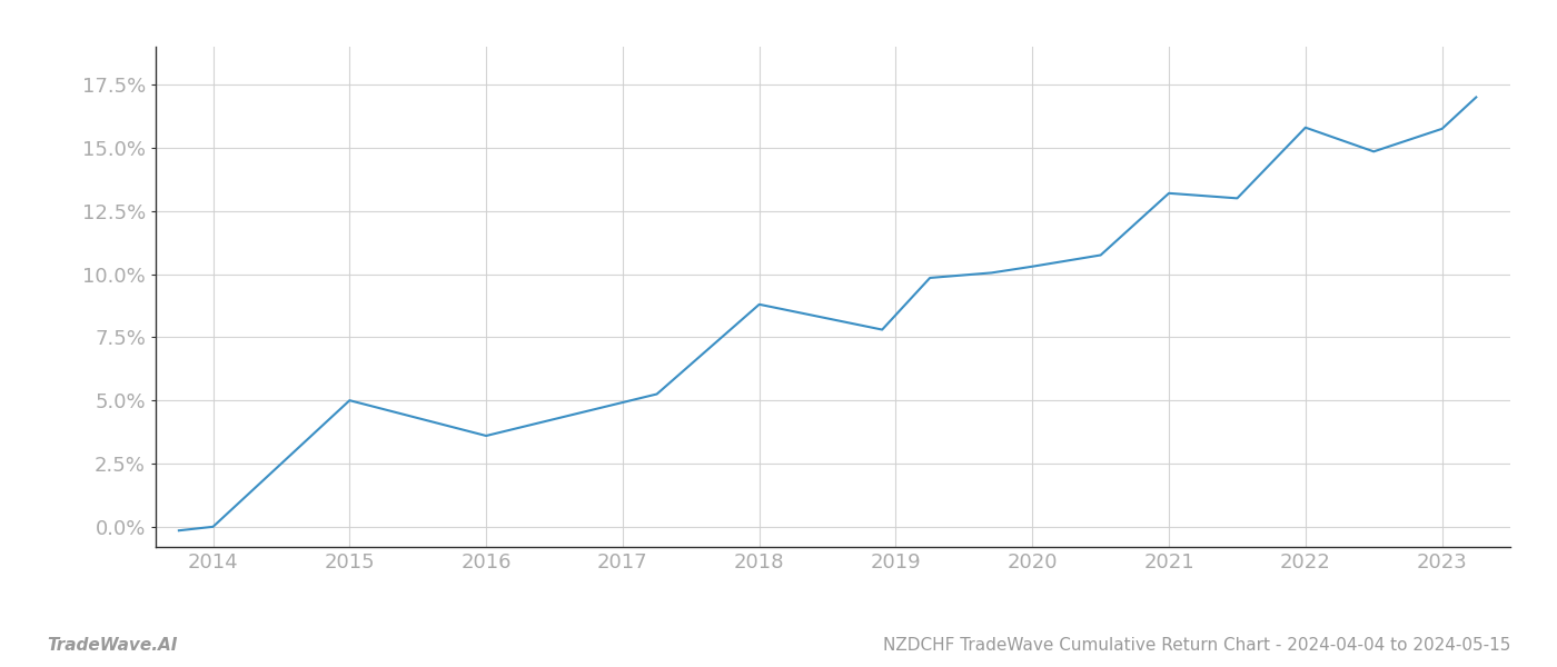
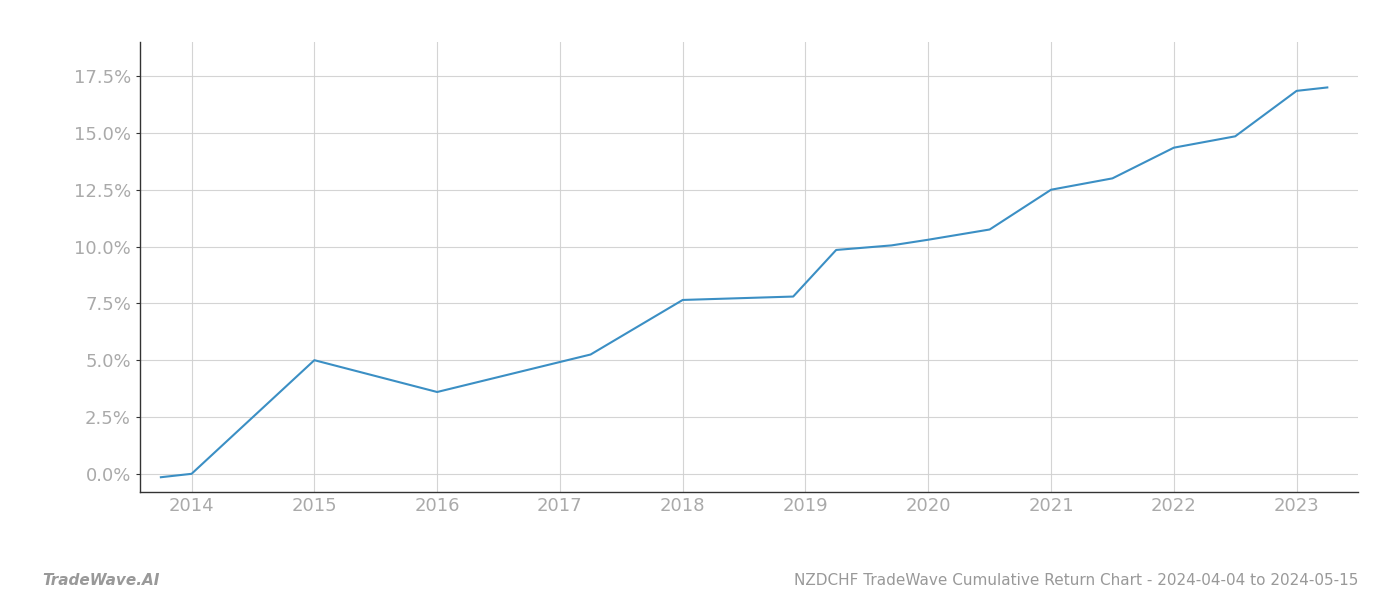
2018: 8.80% -> 7.65%
2021: 13.20% -> 12.50%
2022: 15.80% -> 14.35%
2023: 15.75% -> 16.85%
